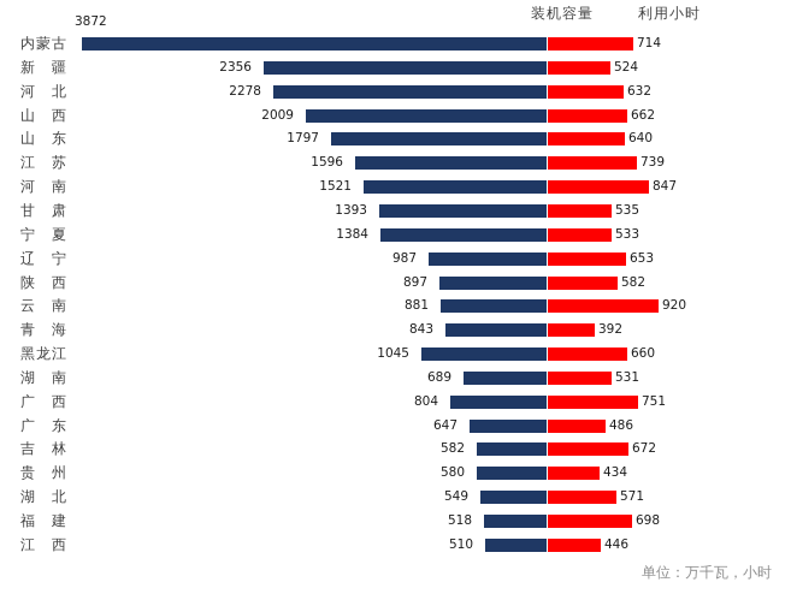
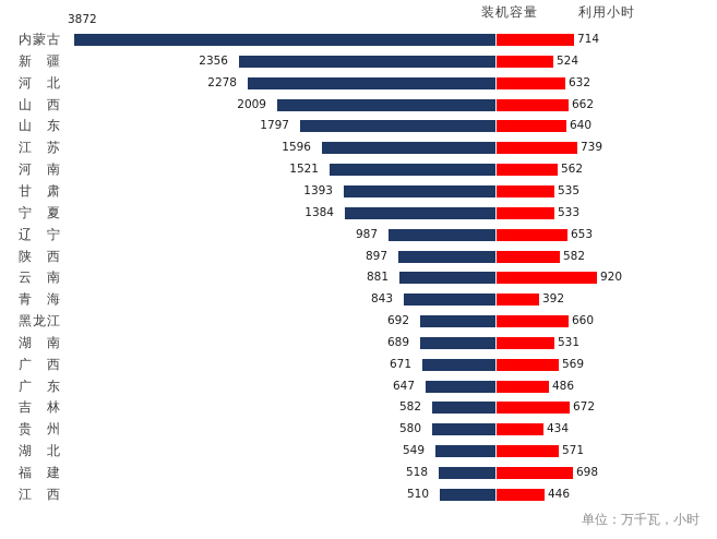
利用小时/河南: 847 -> 562
装机容量/黑龙江: 1045 -> 692
装机容量/广西: 804 -> 671
利用小时/广西: 751 -> 569
